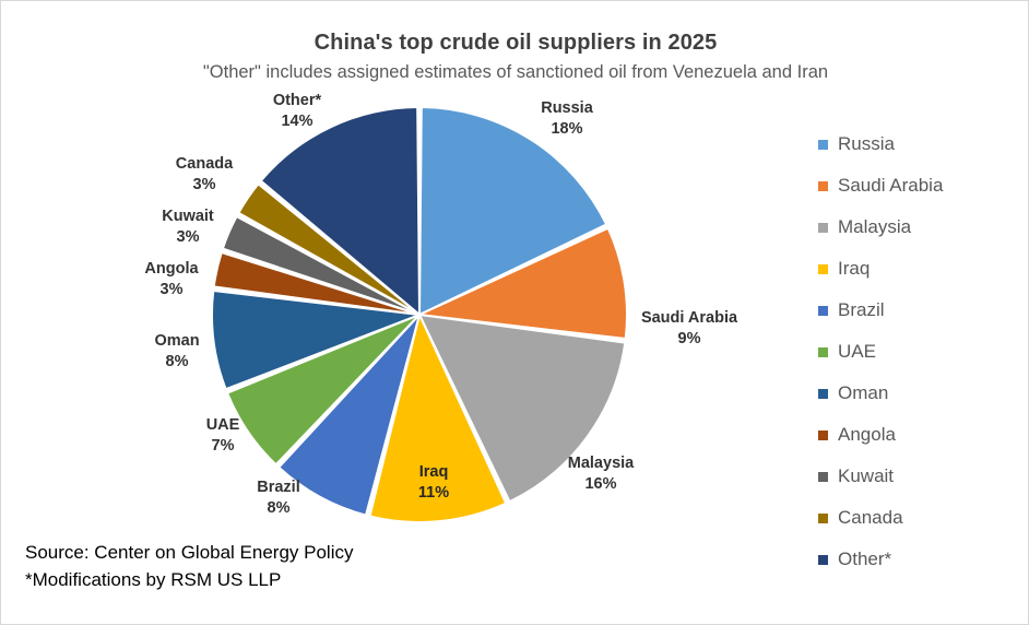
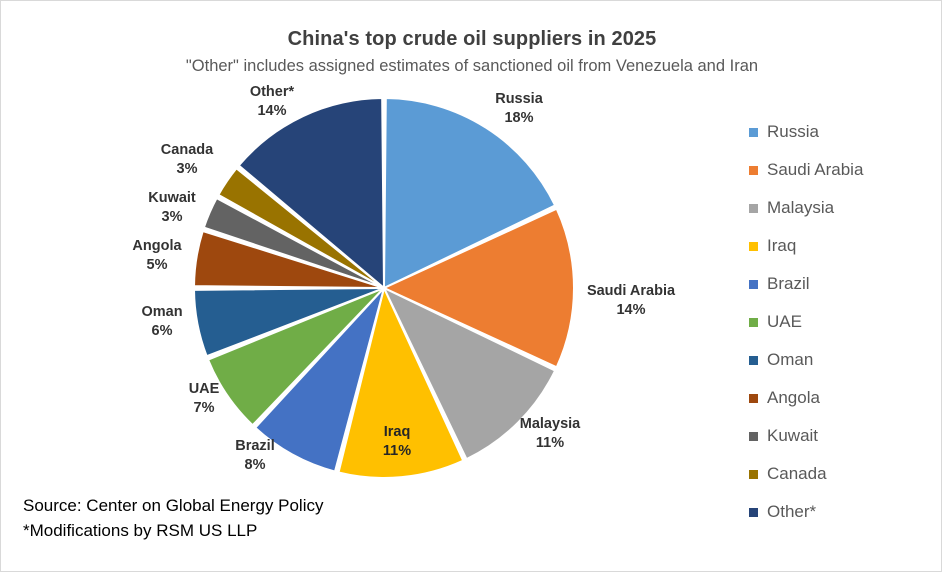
Saudi Arabia: 9% -> 14%
Malaysia: 16% -> 11%
Oman: 8% -> 6%
Angola: 3% -> 5%
